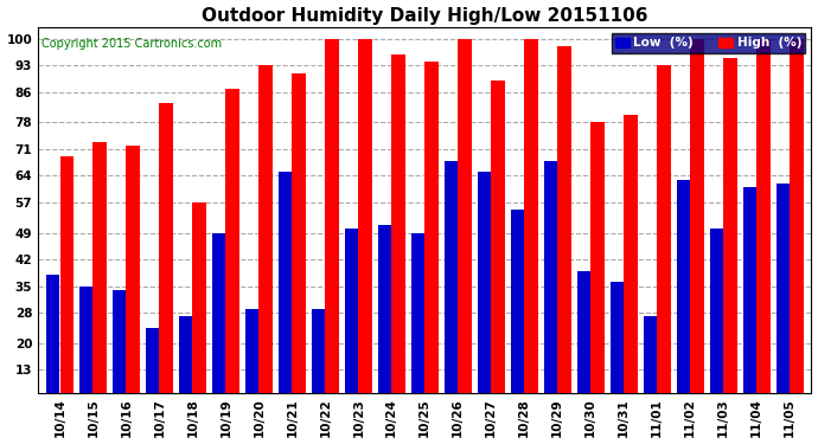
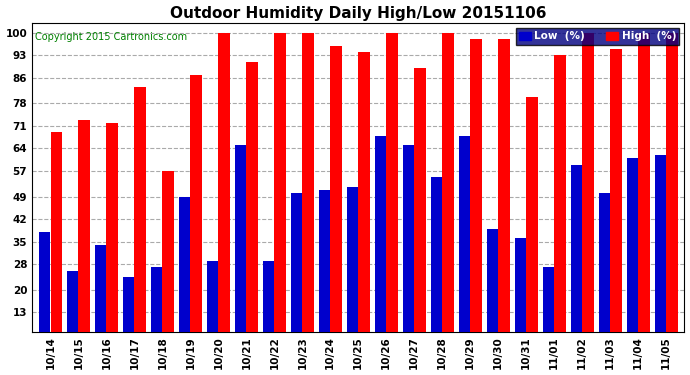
Low (%)/10/15: 35 -> 26
High (%)/10/20: 93 -> 100
Low (%)/10/25: 49 -> 52
High (%)/10/30: 78 -> 98
Low (%)/11/02: 63 -> 59
